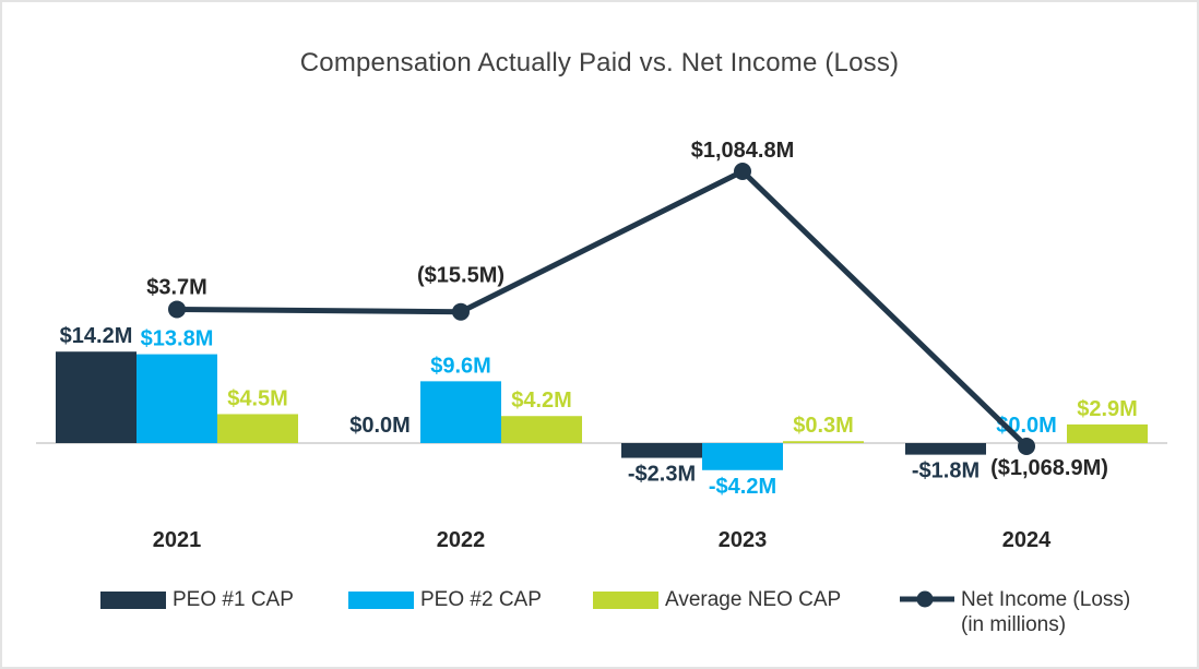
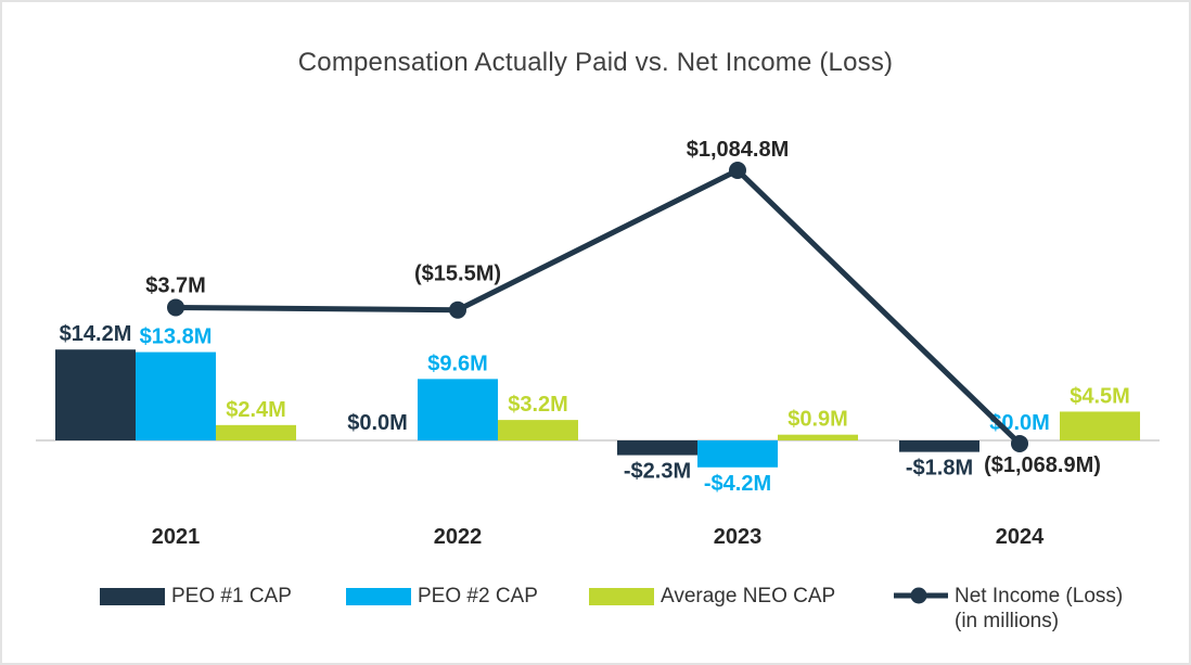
Average NEO CAP/2021: $4.5M -> $2.4M
Average NEO CAP/2022: $4.2M -> $3.2M
Average NEO CAP/2023: $0.3M -> $0.9M
Average NEO CAP/2024: $2.9M -> $4.5M
